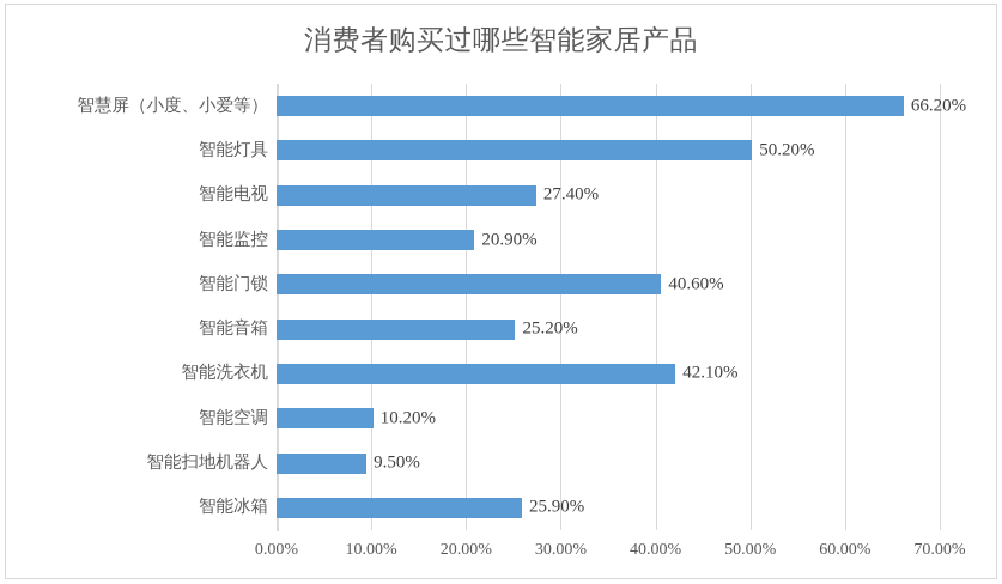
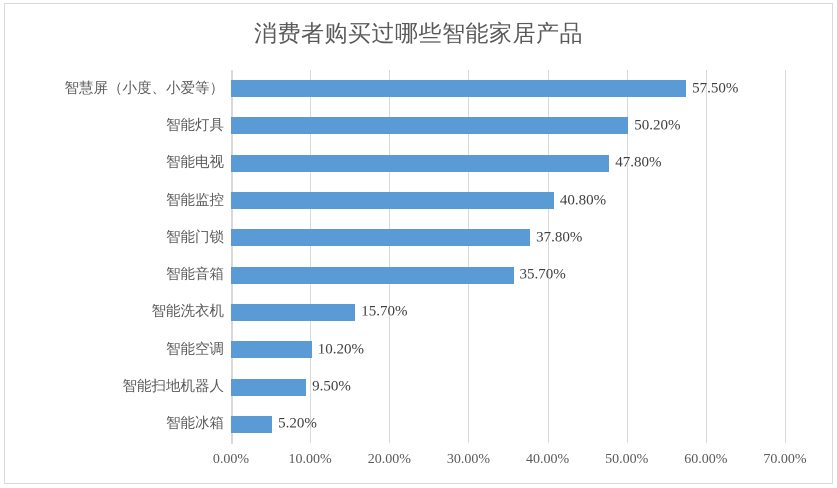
智慧屏（小度、小爱等）: 66.20% -> 57.50%
智能电视: 27.40% -> 47.80%
智能监控: 20.90% -> 40.80%
智能门锁: 40.60% -> 37.80%
智能音箱: 25.20% -> 35.70%
智能洗衣机: 42.10% -> 15.70%
智能冰箱: 25.90% -> 5.20%
